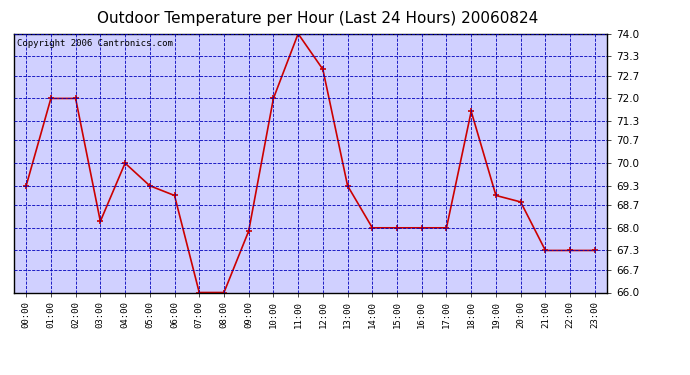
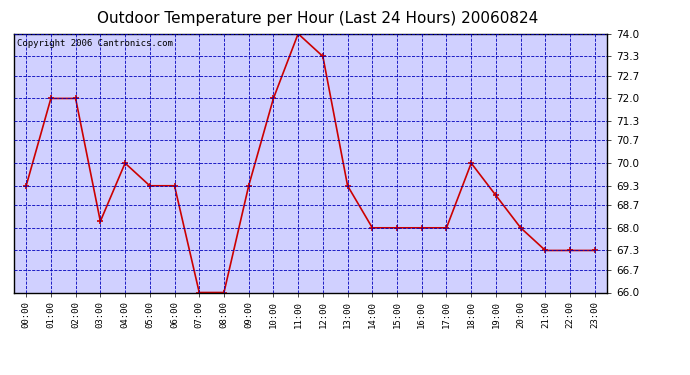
06:00: 69.0 -> 69.3
09:00: 67.9 -> 69.3
12:00: 72.9 -> 73.3
18:00: 71.6 -> 70.0
20:00: 68.8 -> 68.0
